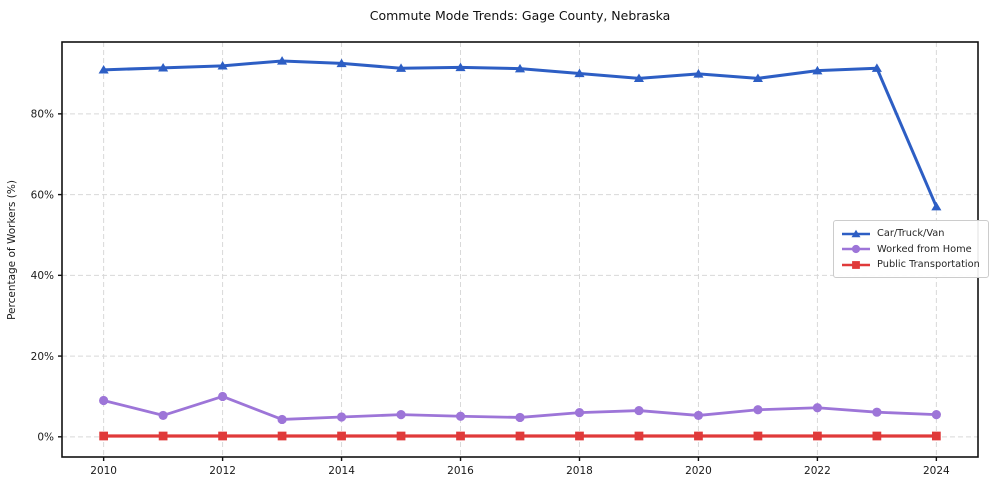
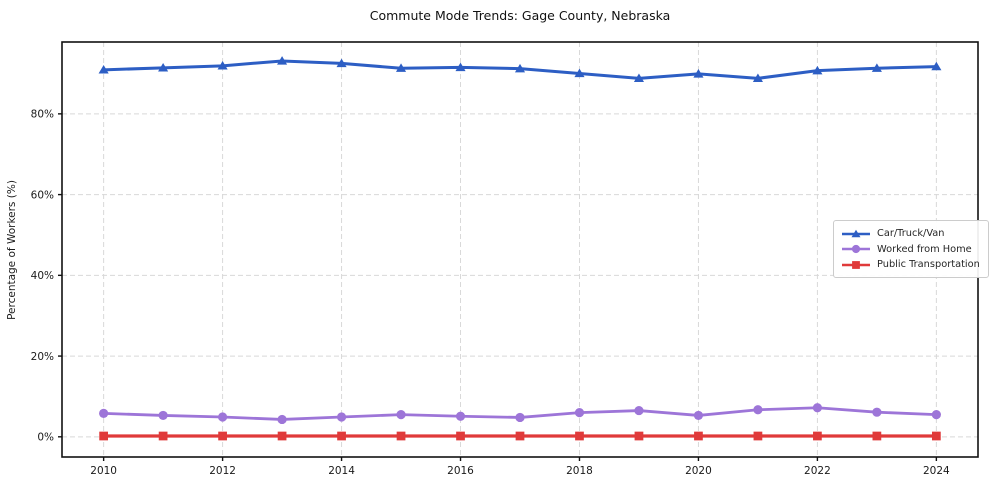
Worked from Home/2010: 9% -> 6%
Worked from Home/2012: 10% -> 5%
Car/Truck/Van/2024: 57% -> 92%
